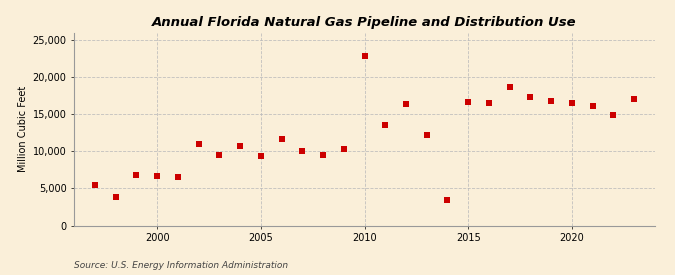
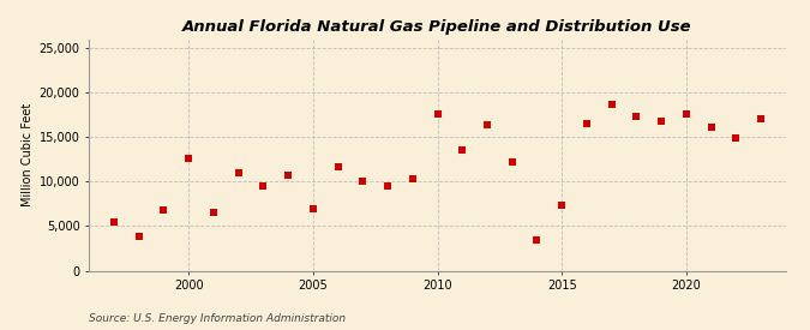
2000: 6,700 -> 12,600
2005: 9,400 -> 7,000
2010: 22,900 -> 17,600
2015: 16,700 -> 7,400
2020: 16,600 -> 17,600
